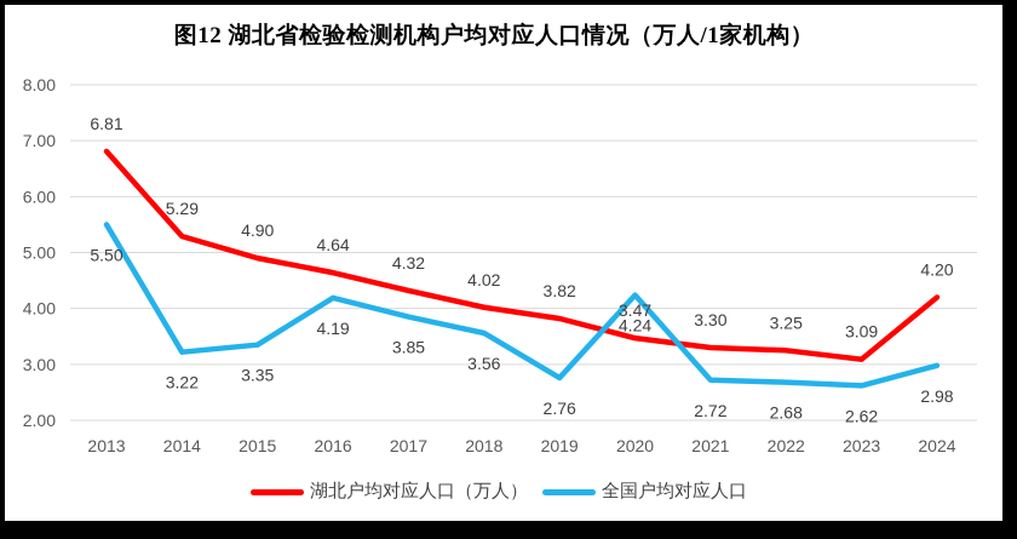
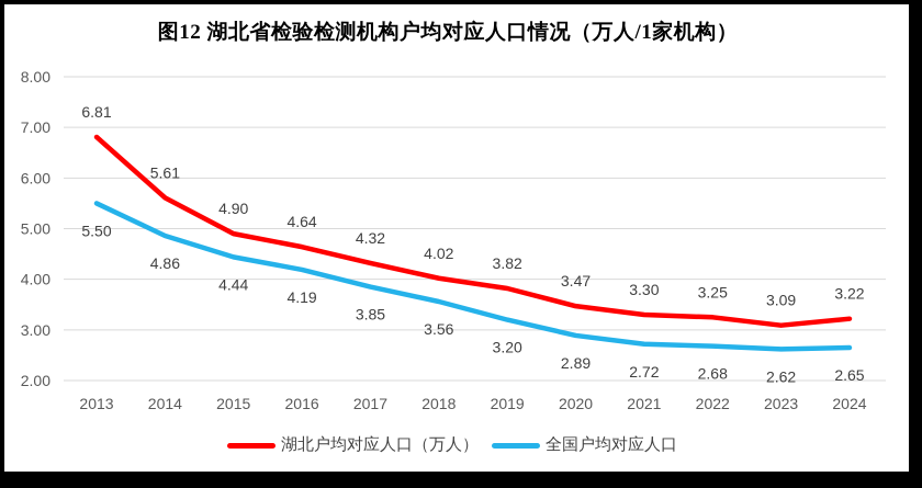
湖北户均对应人口（万人）/2014: 5.29 -> 5.61
全国户均对应人口/2014: 3.22 -> 4.86
全国户均对应人口/2015: 3.35 -> 4.44
全国户均对应人口/2019: 2.76 -> 3.20
全国户均对应人口/2020: 4.24 -> 2.89
湖北户均对应人口（万人）/2024: 4.20 -> 3.22
全国户均对应人口/2024: 2.98 -> 2.65
